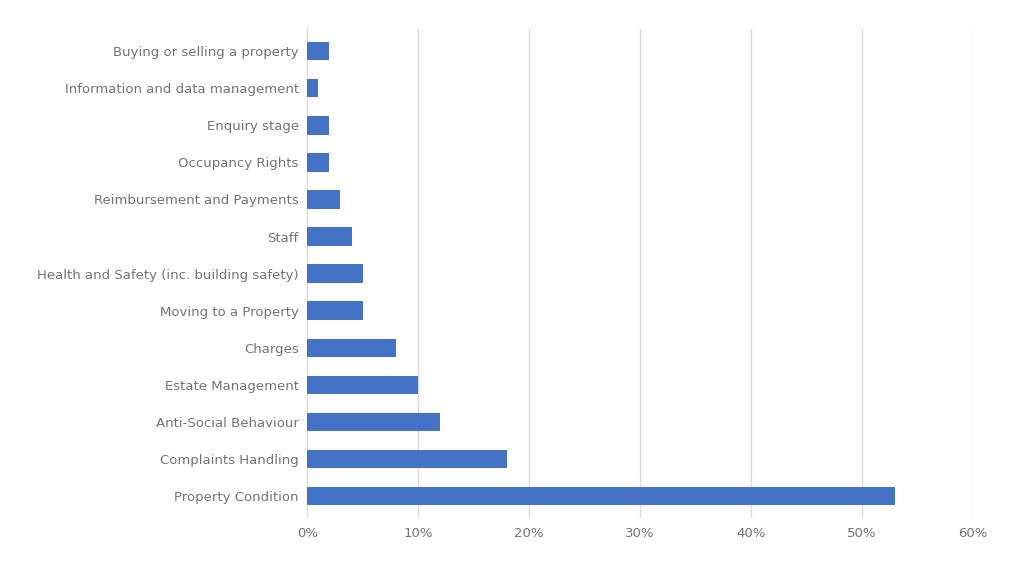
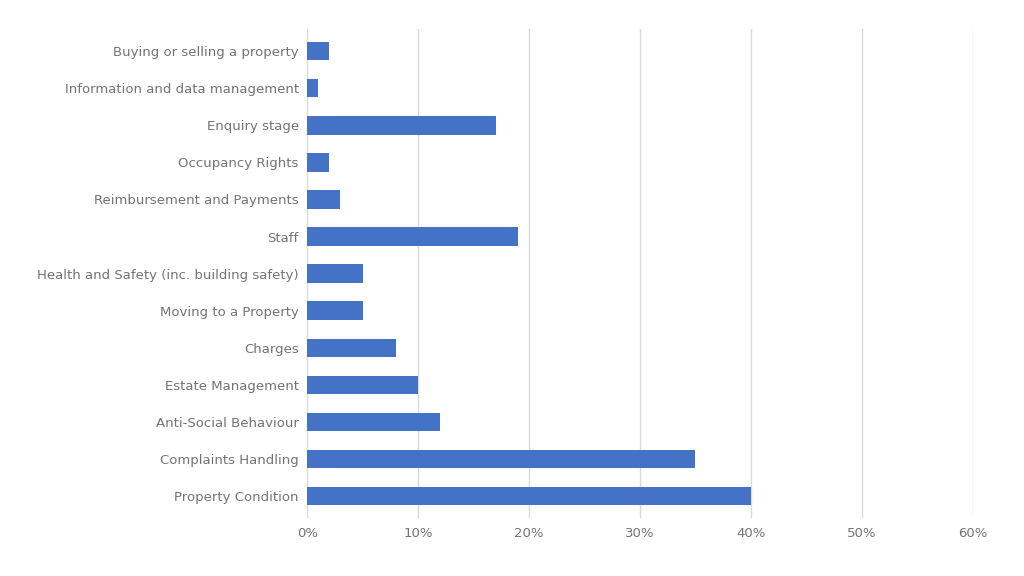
Enquiry stage: 2% -> 17%
Staff: 4% -> 19%
Complaints Handling: 18% -> 35%
Property Condition: 53% -> 40%
